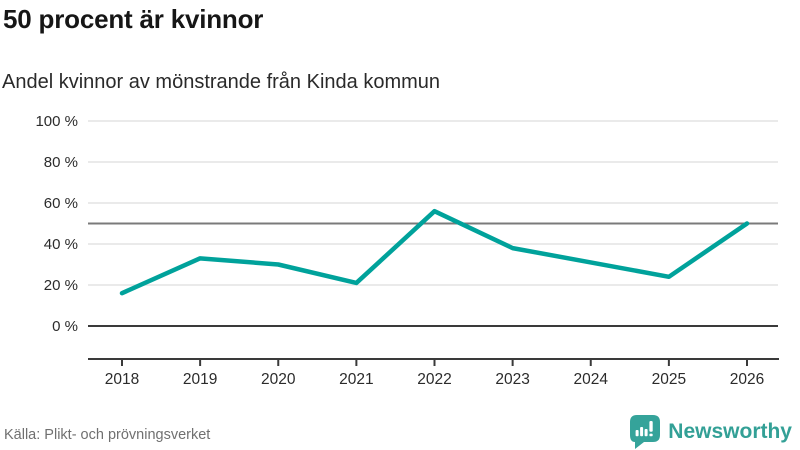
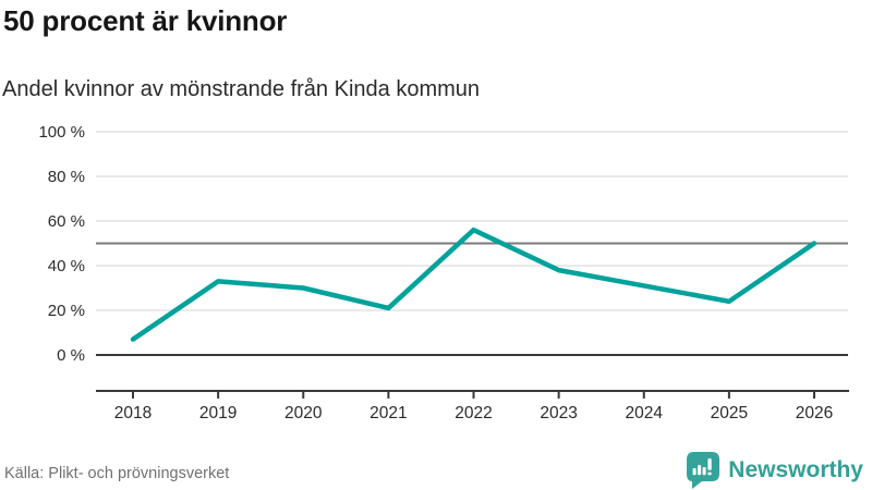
2018: 16% -> 7%
